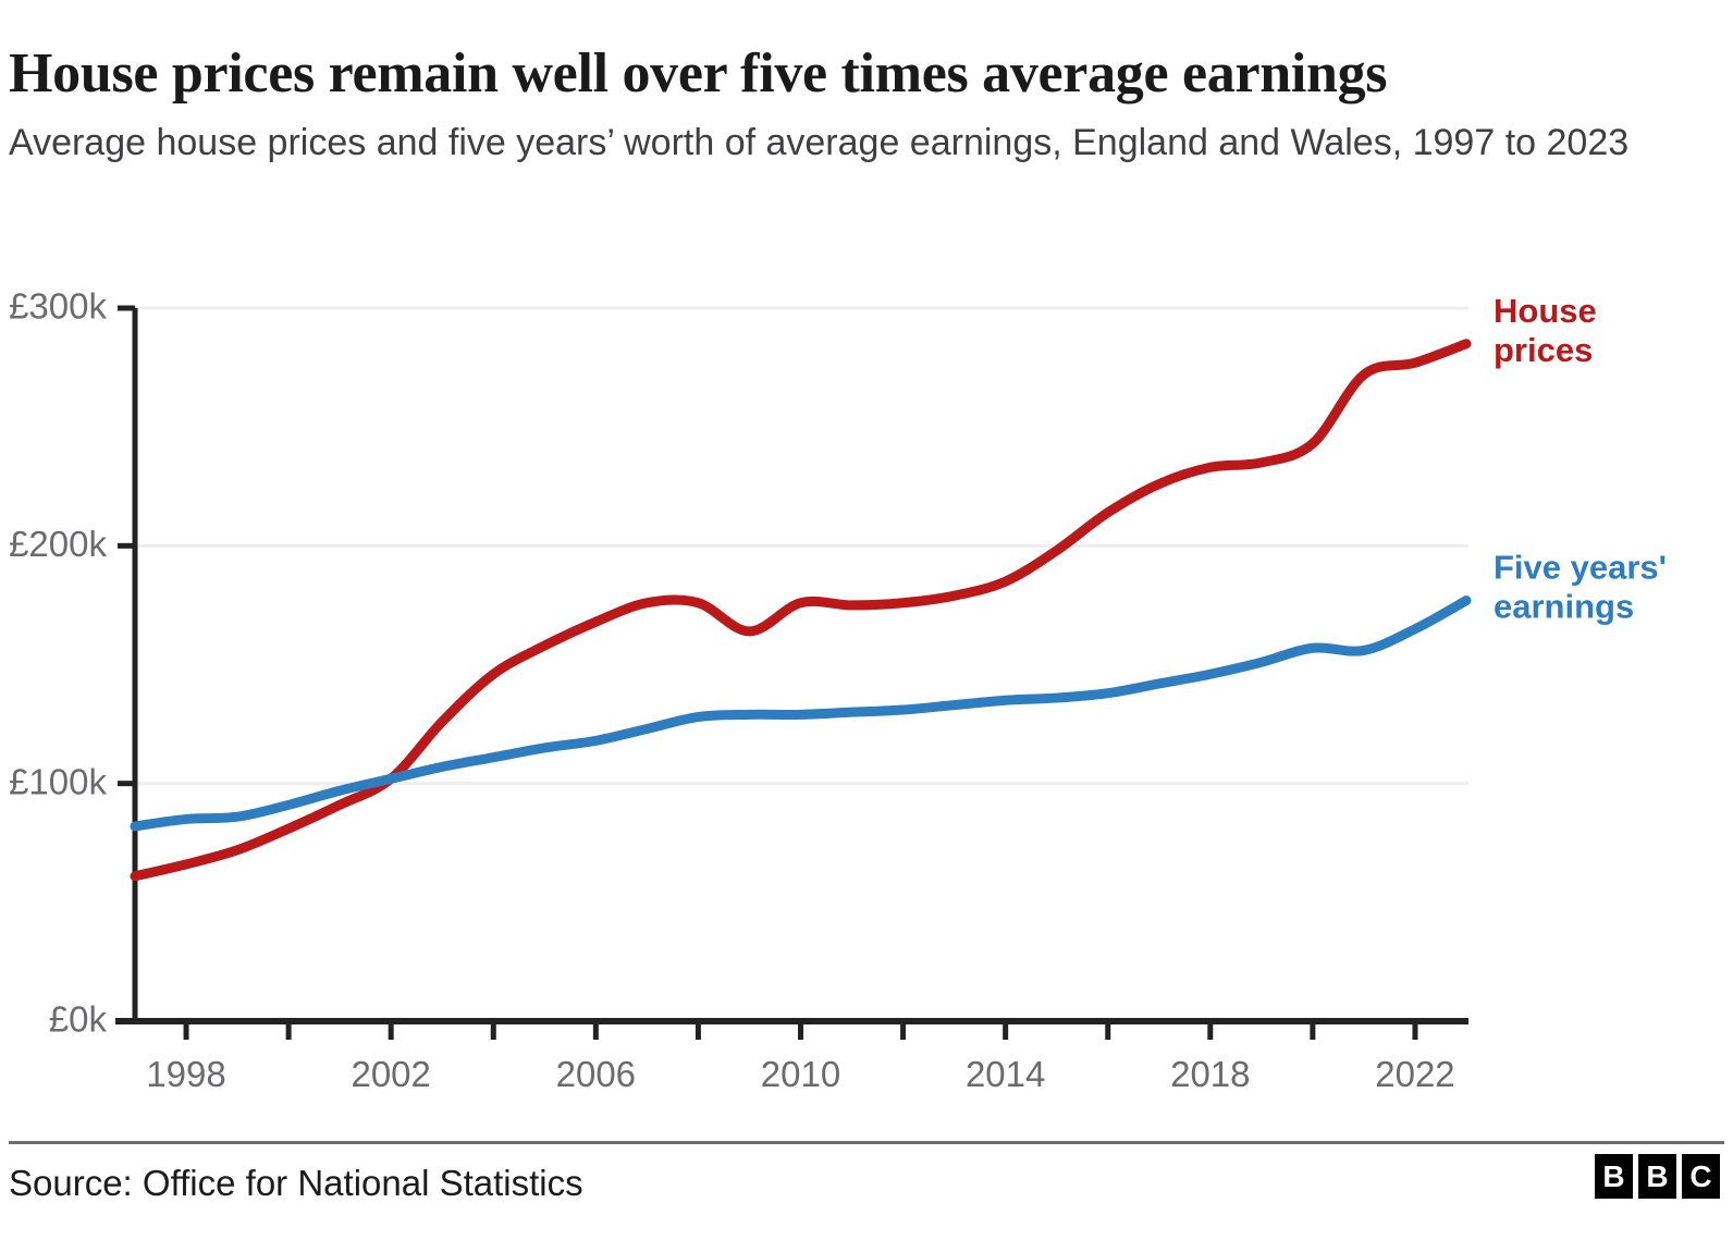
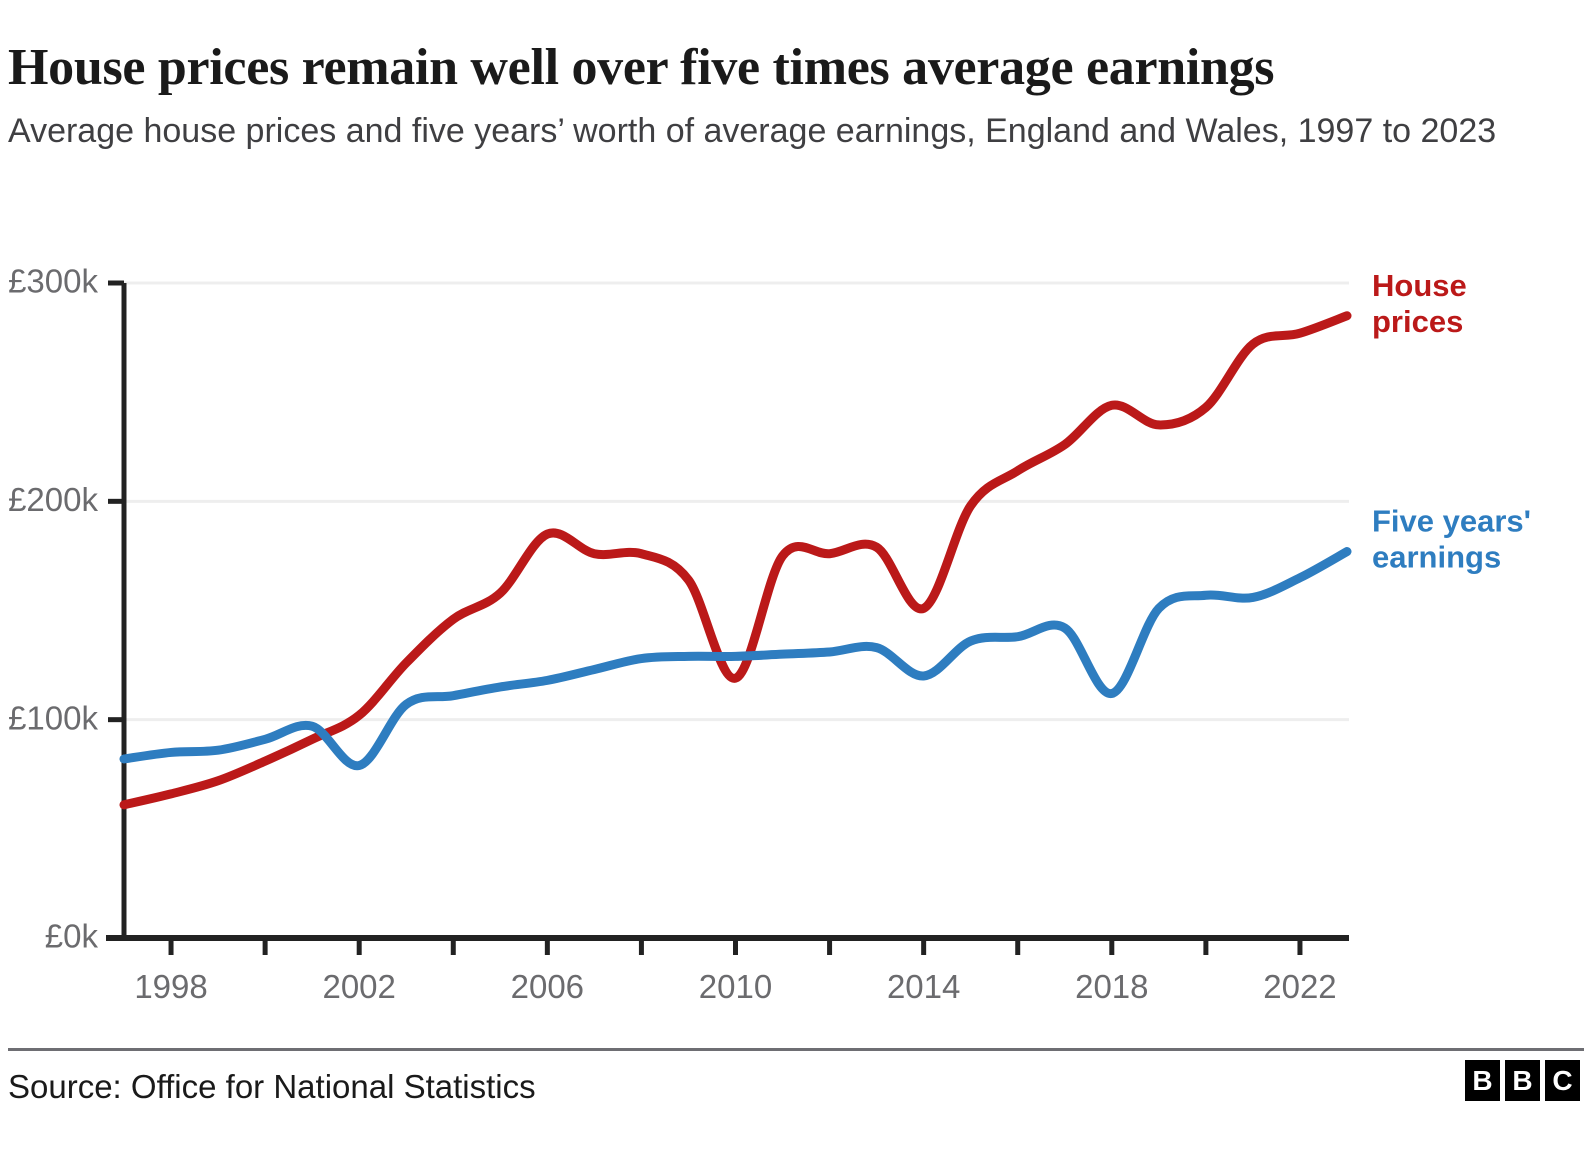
Five years' earnings/2002: £102k -> £79k
House prices/2006: £168k -> £185k
House prices/2010: £176k -> £119k
House prices/2014: £185k -> £151k
Five years' earnings/2014: £135k -> £120k
House prices/2018: £233k -> £244k
Five years' earnings/2018: £146k -> £112k
